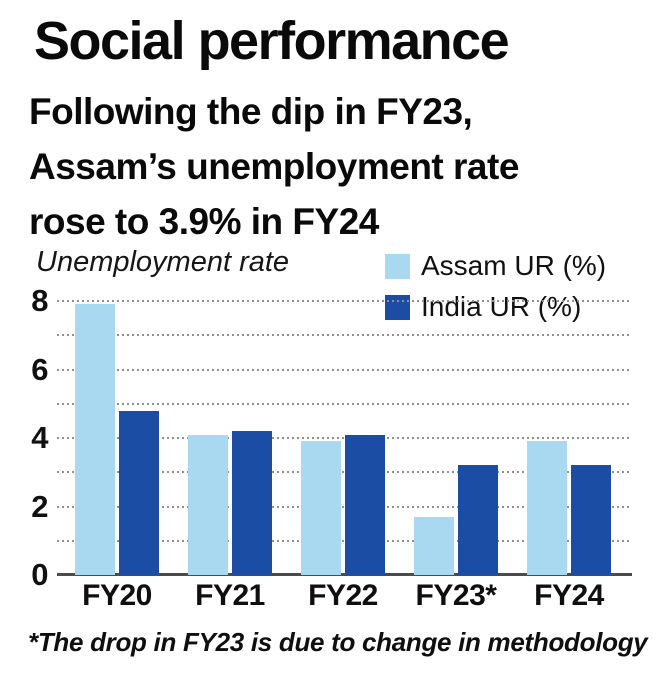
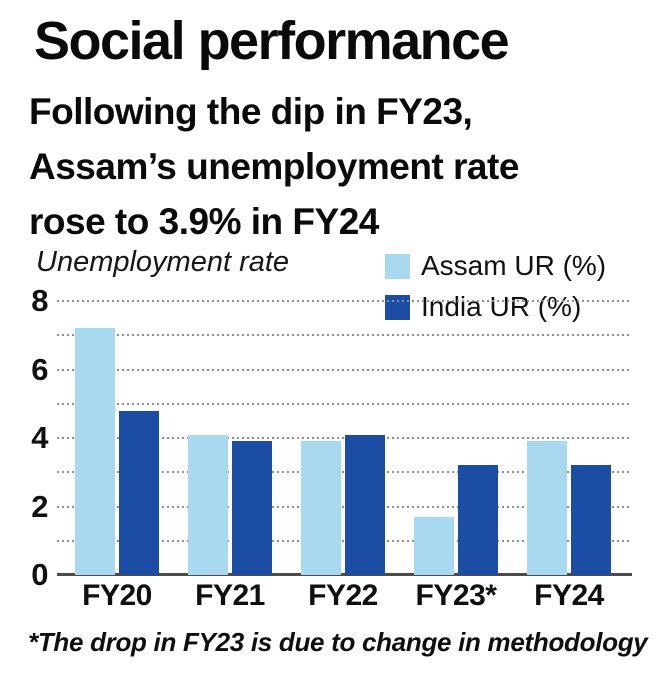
Assam UR (%)/FY20: 7.9 -> 7.2
India UR (%)/FY21: 4.2 -> 3.9
